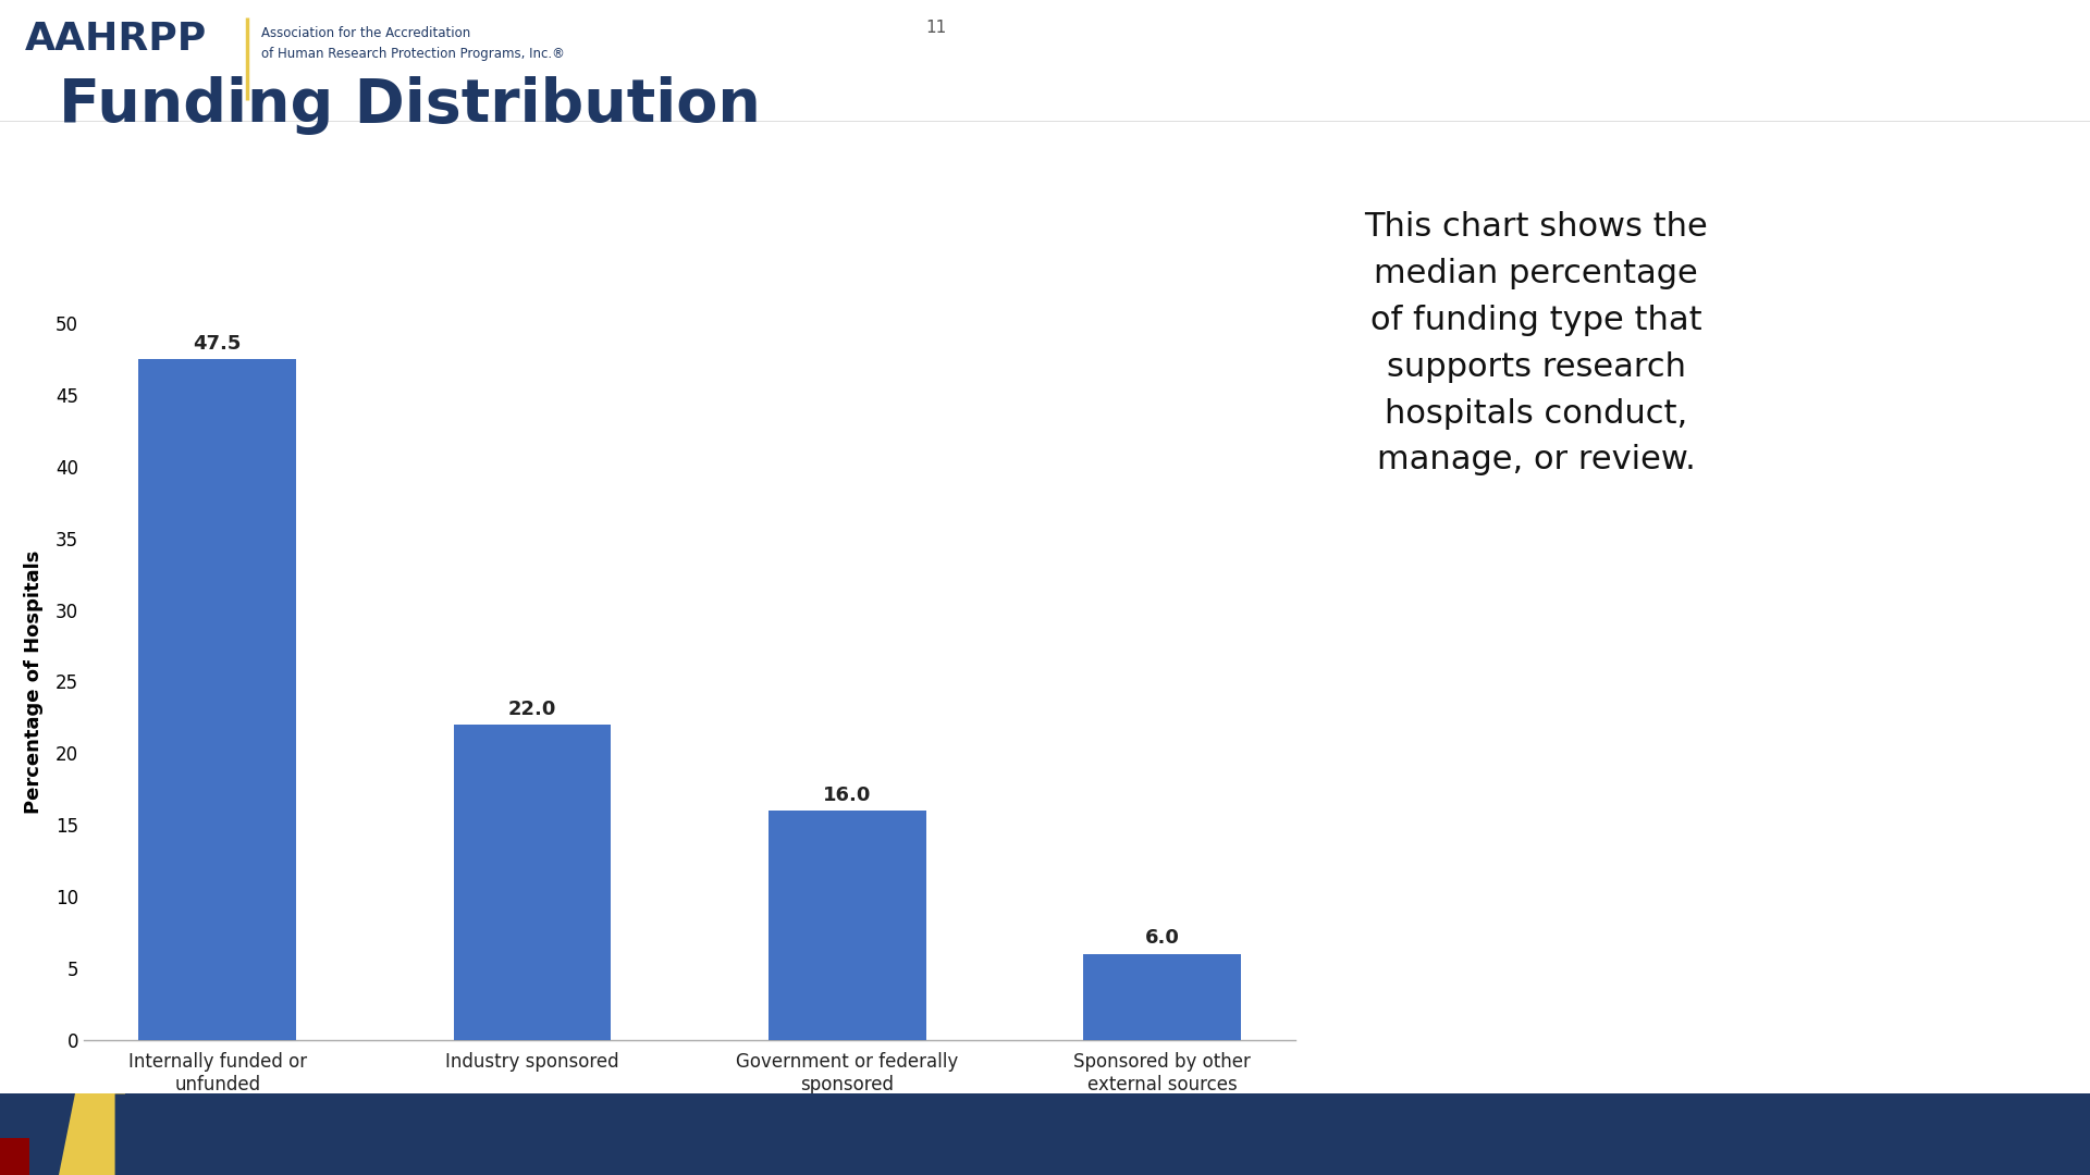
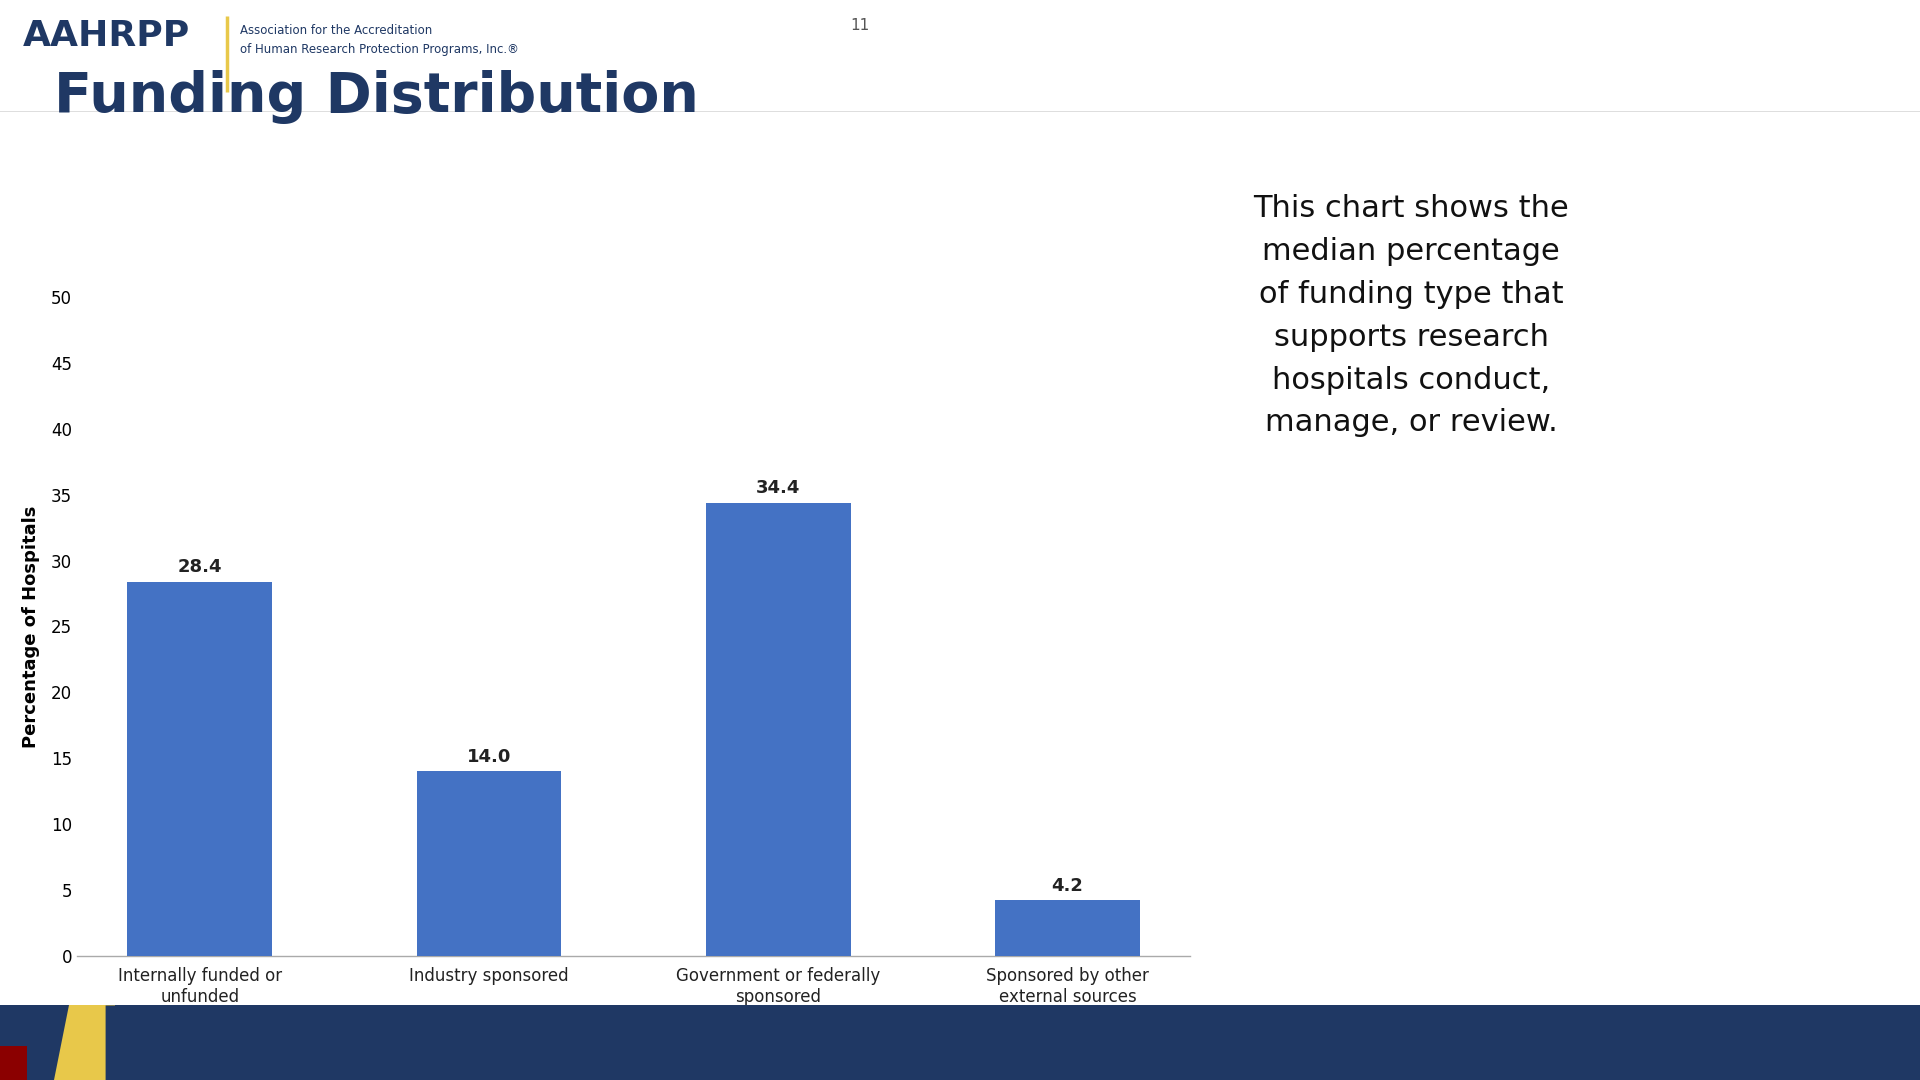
Internally funded or unfunded: 47.5 -> 28.4
Industry sponsored: 22.0 -> 14.0
Government or federally sponsored: 16.0 -> 34.4
Sponsored by other external sources: 6.0 -> 4.2
